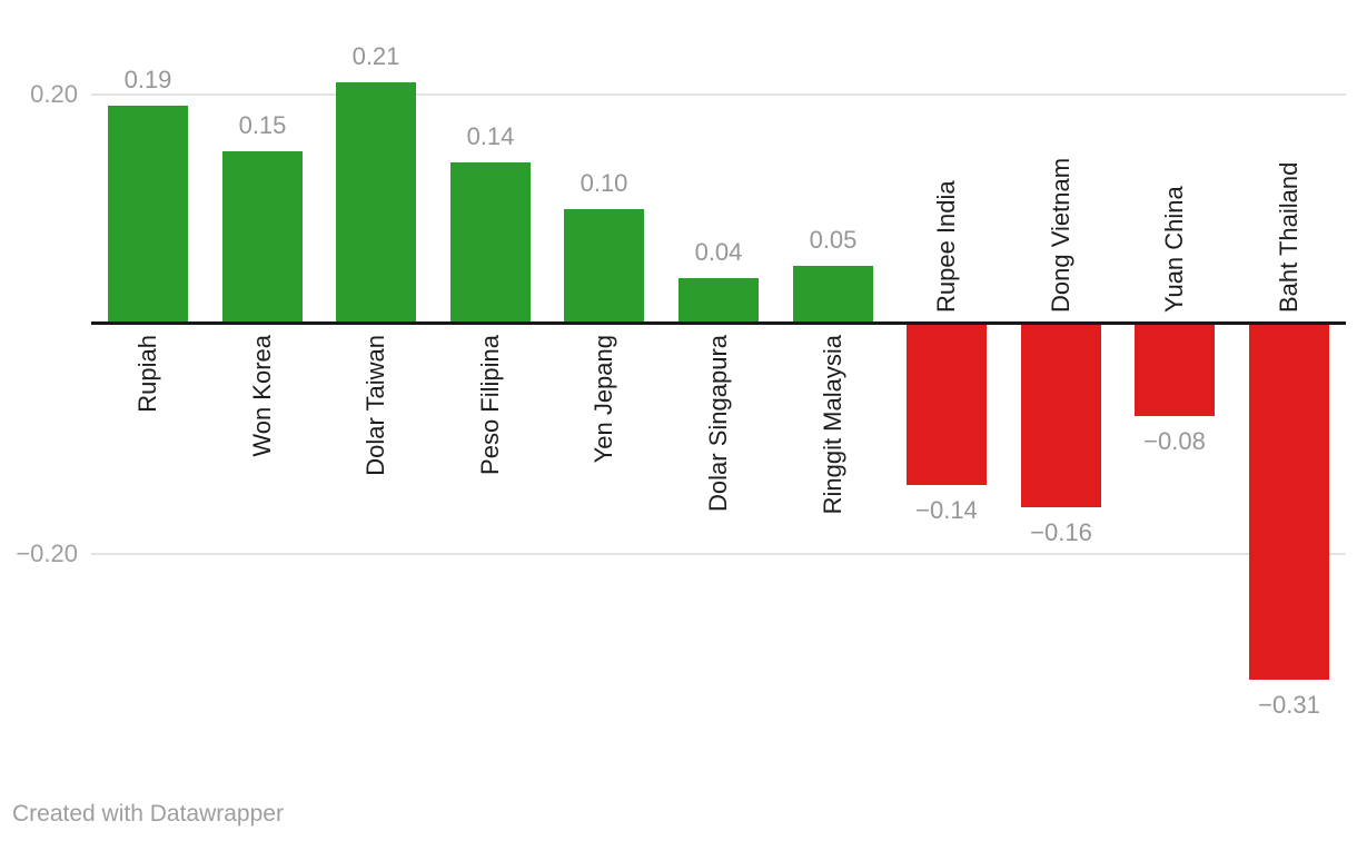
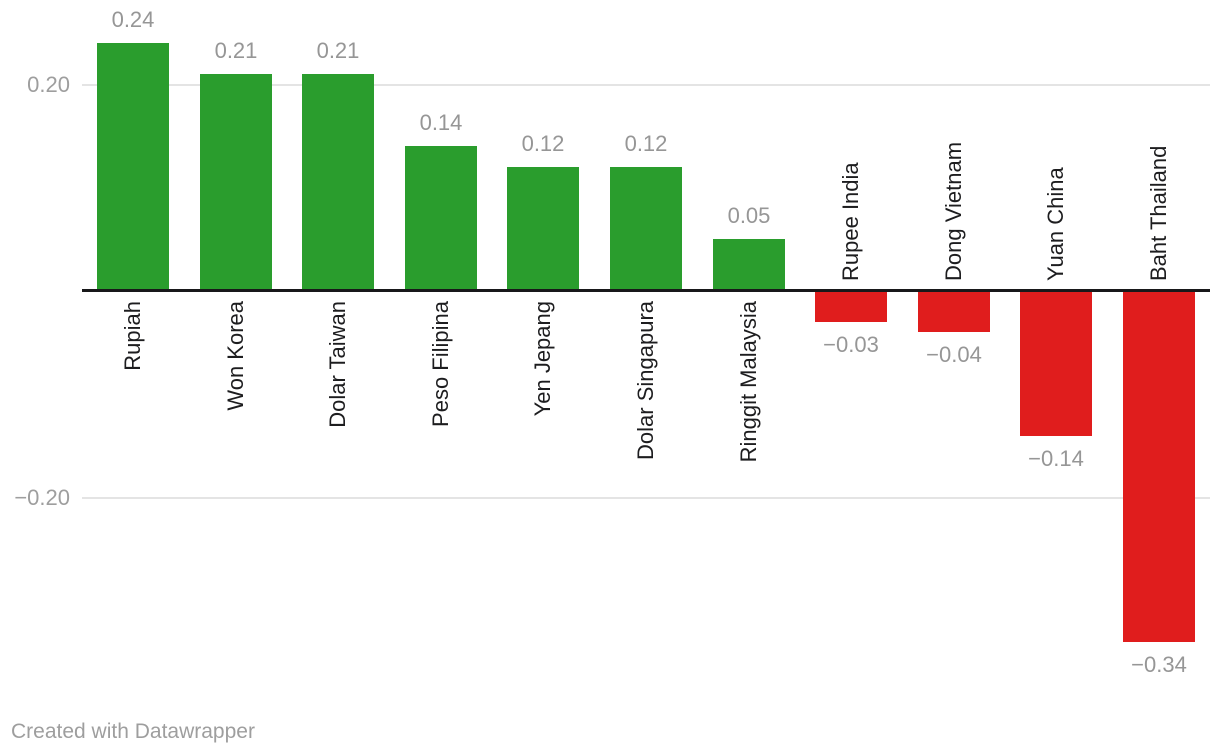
Rupiah: 0.19 -> 0.24
Won Korea: 0.15 -> 0.21
Yen Jepang: 0.10 -> 0.12
Dolar Singapura: 0.04 -> 0.12
Rupee India: −0.14 -> −0.03
Dong Vietnam: −0.16 -> −0.04
Yuan China: −0.08 -> −0.14
Baht Thailand: −0.31 -> −0.34
